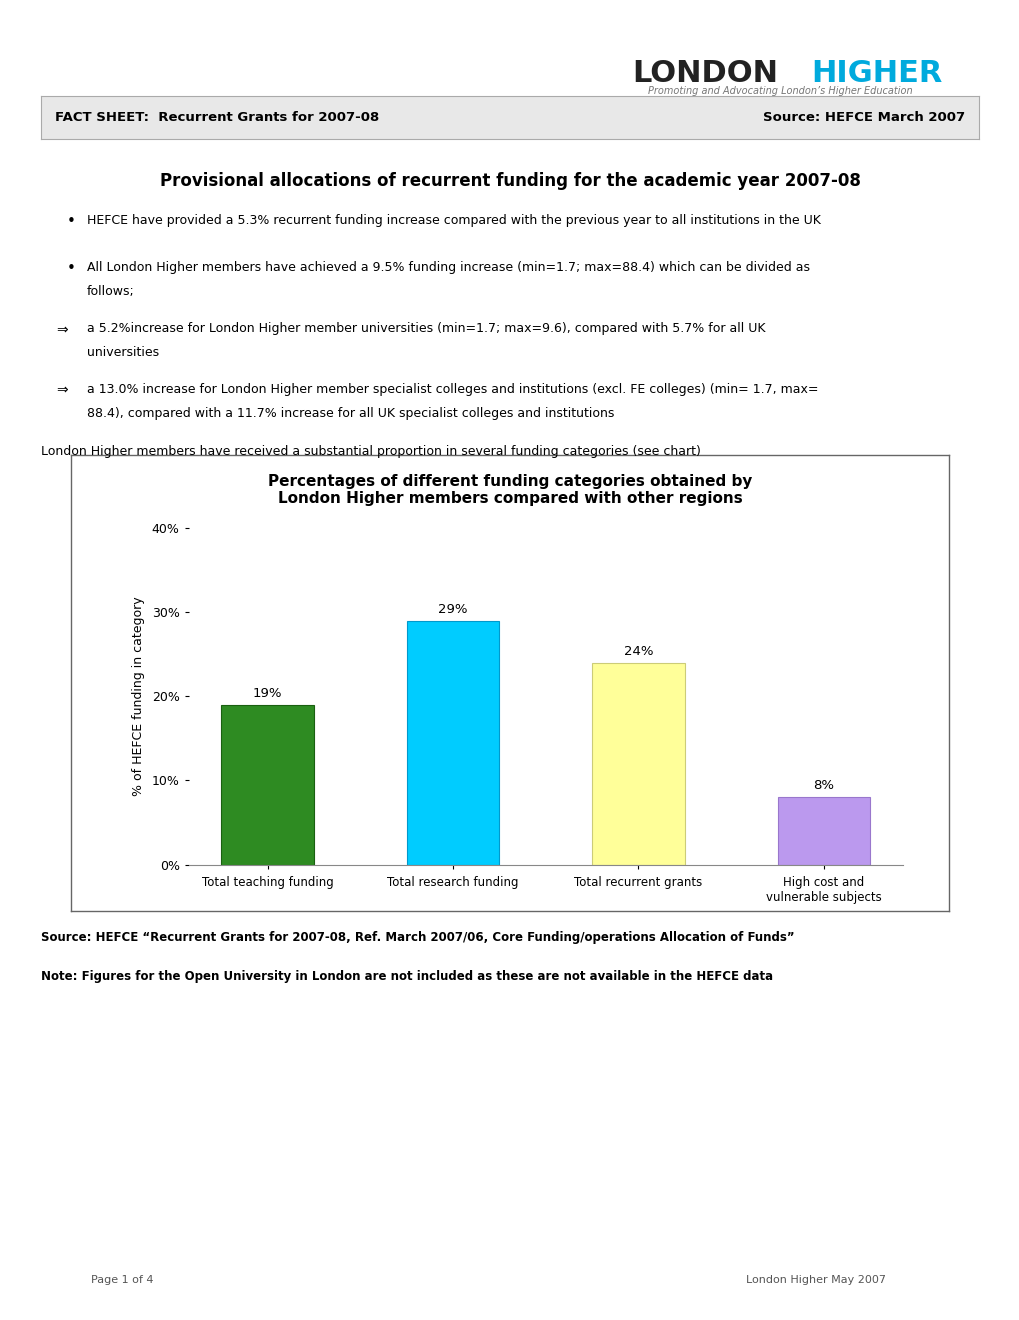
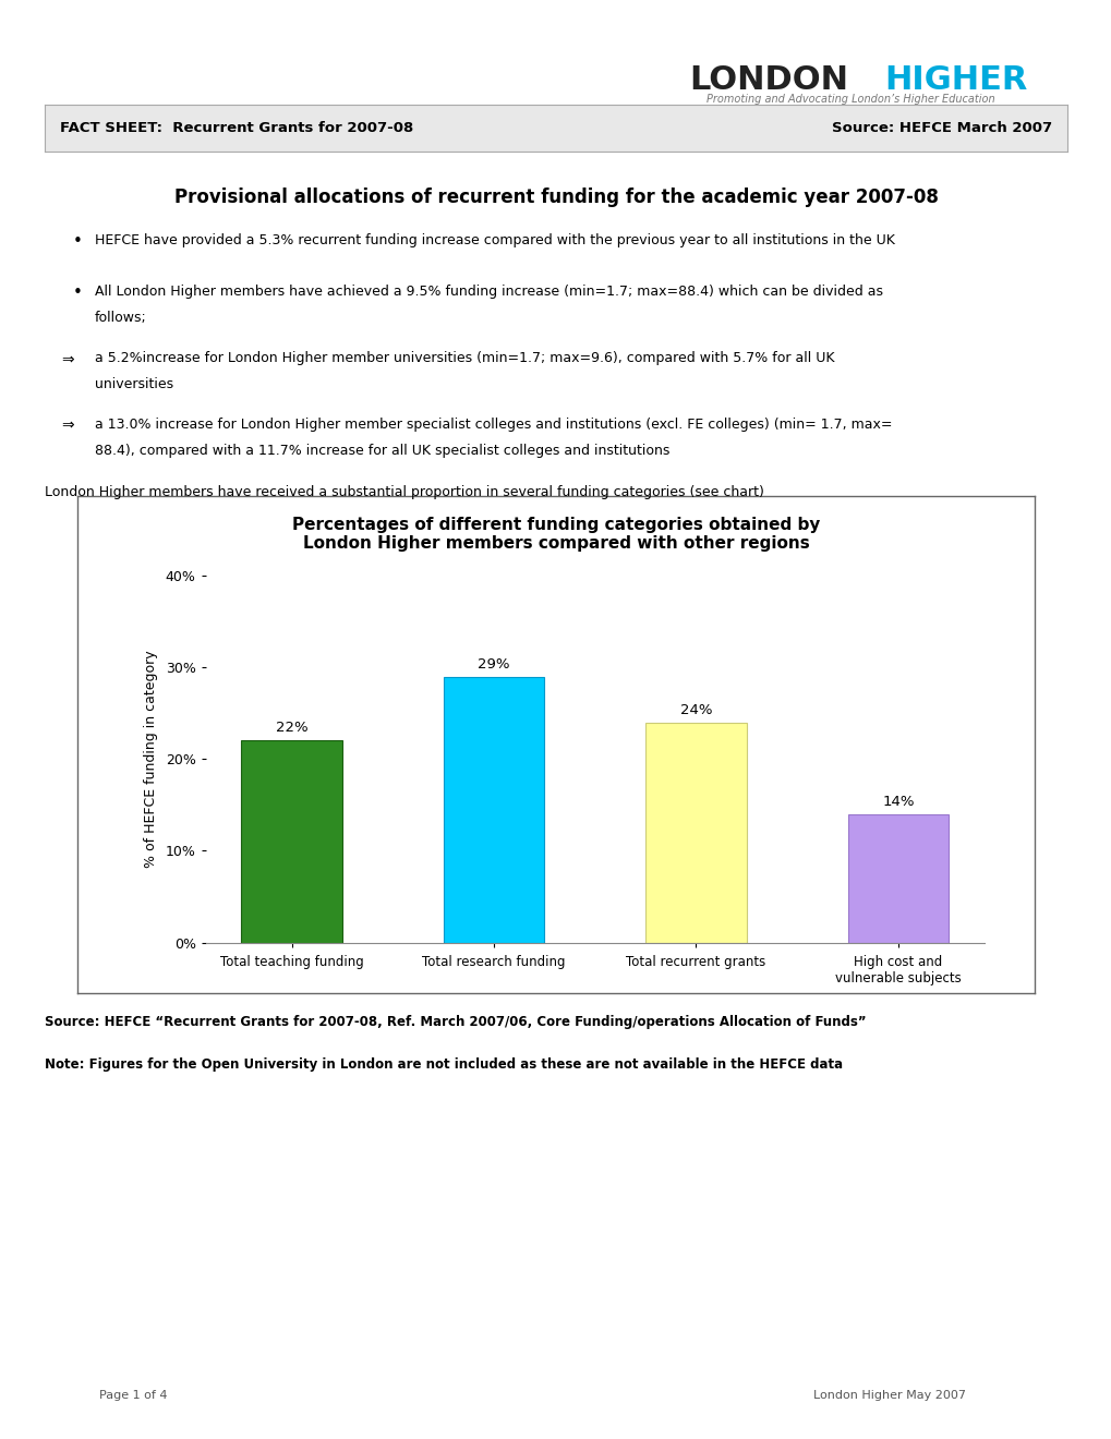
Total teaching funding: 19% -> 22%
High cost and vulnerable subjects: 8% -> 14%
